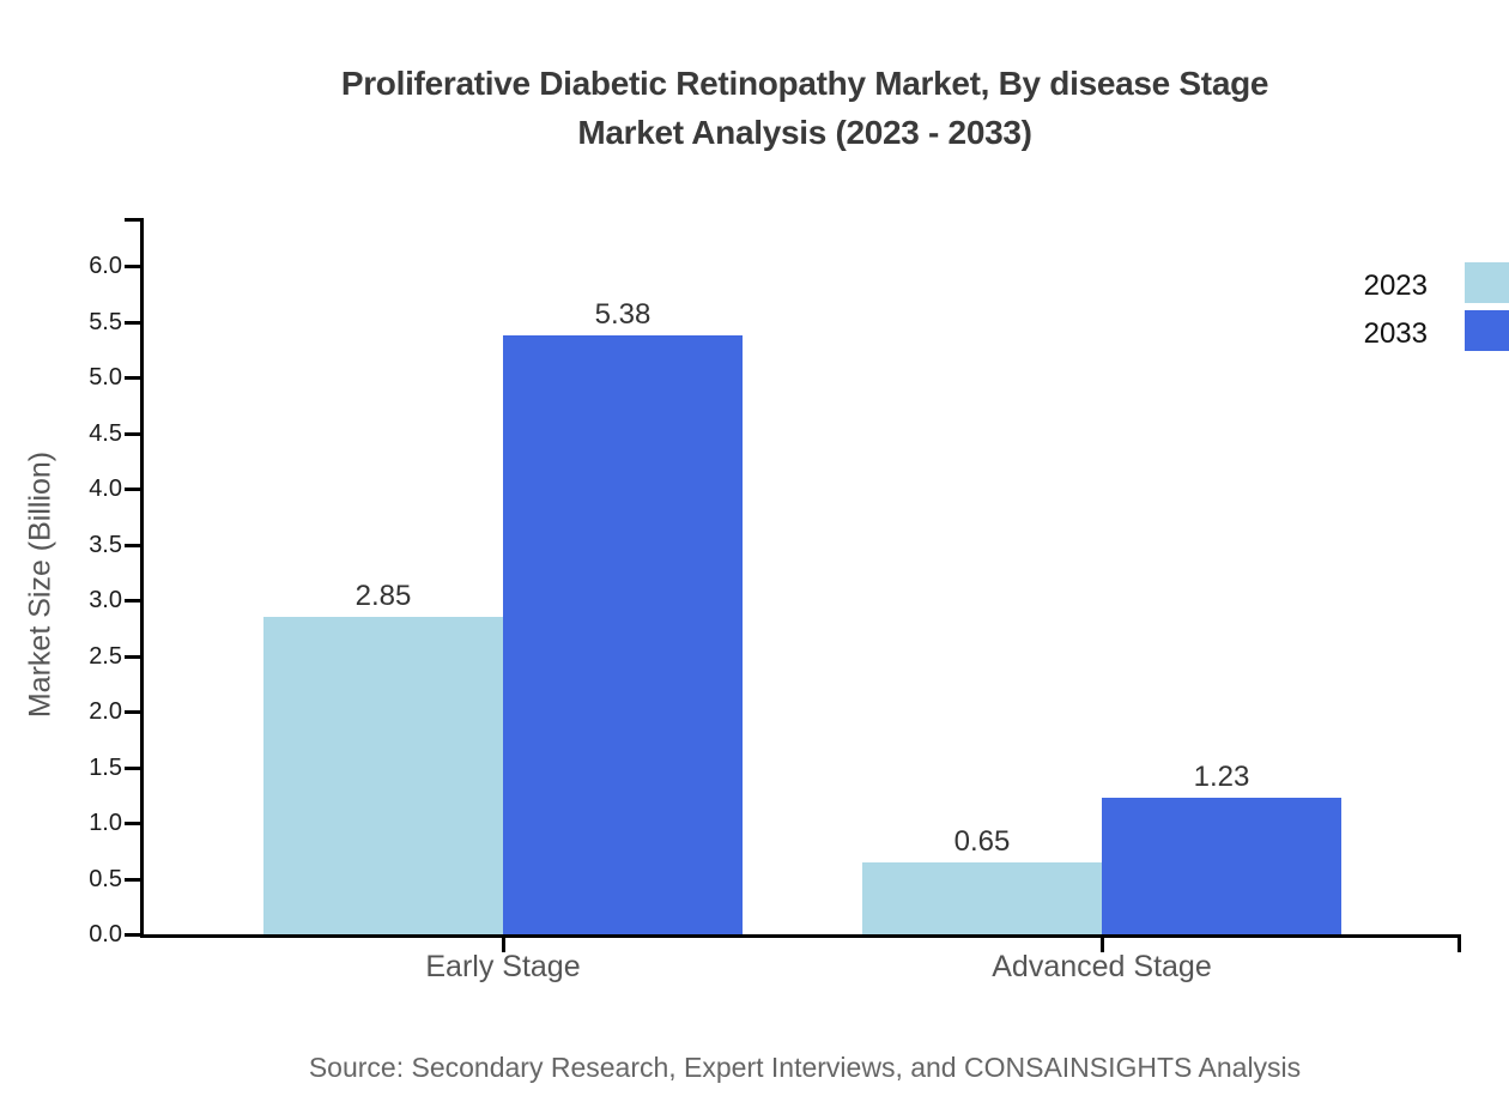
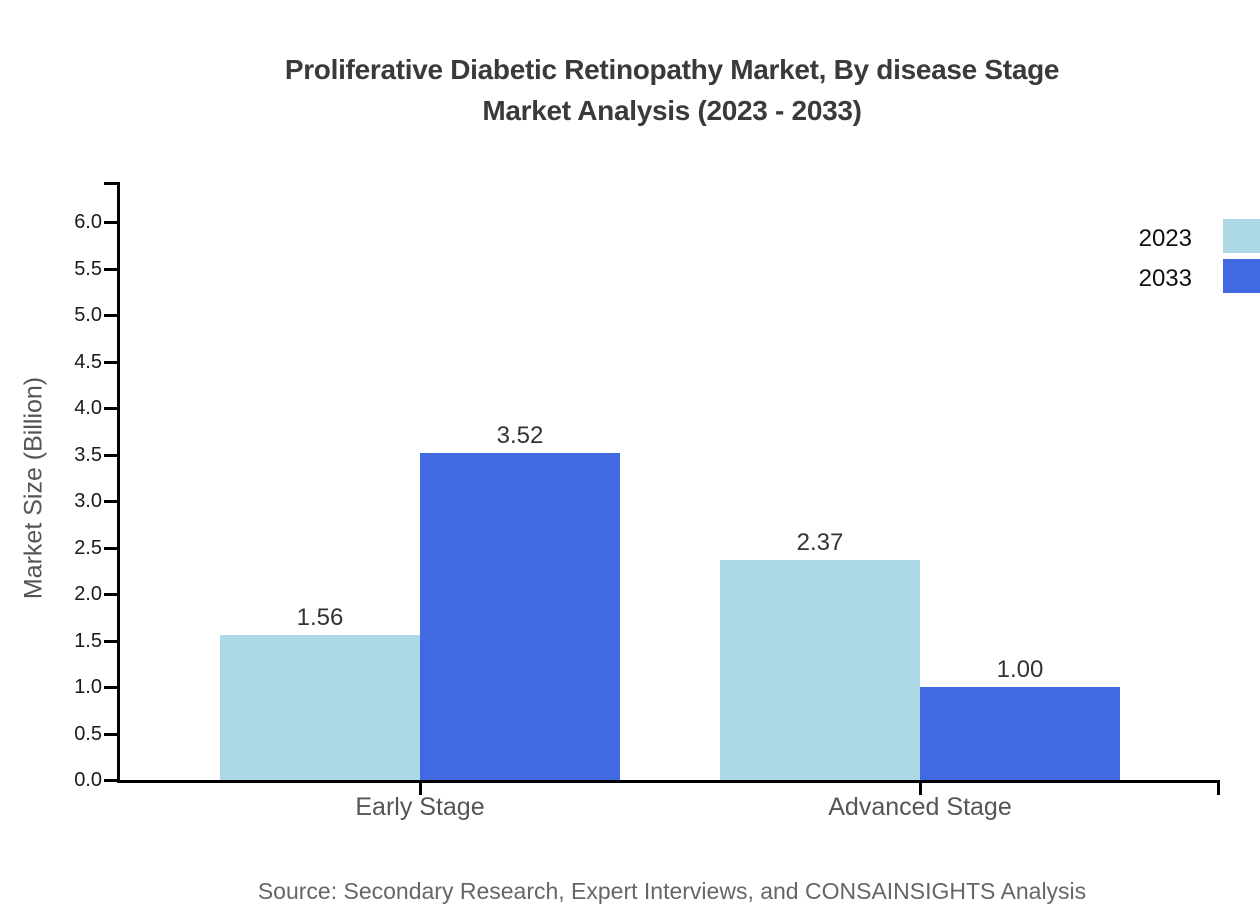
2023/Early Stage: 2.85 -> 1.56
2033/Early Stage: 5.38 -> 3.52
2023/Advanced Stage: 0.65 -> 2.37
2033/Advanced Stage: 1.23 -> 1.00
